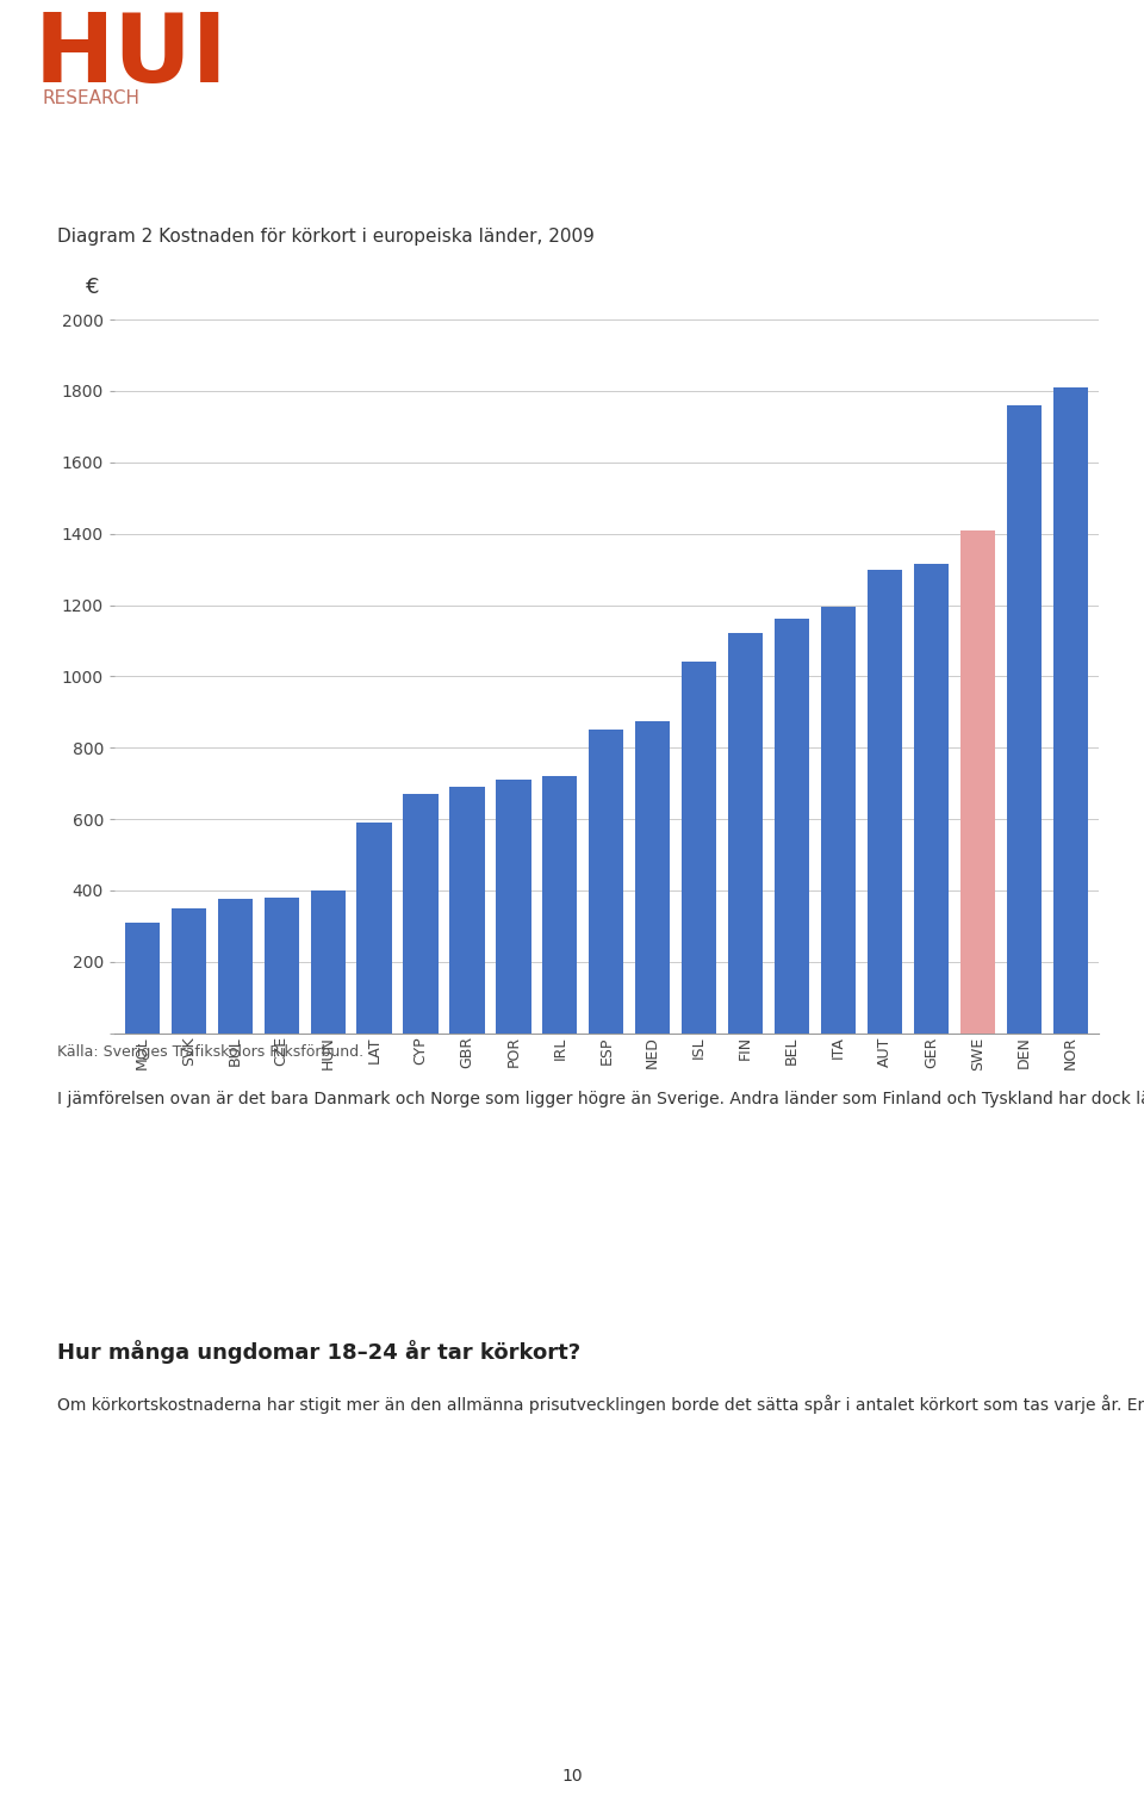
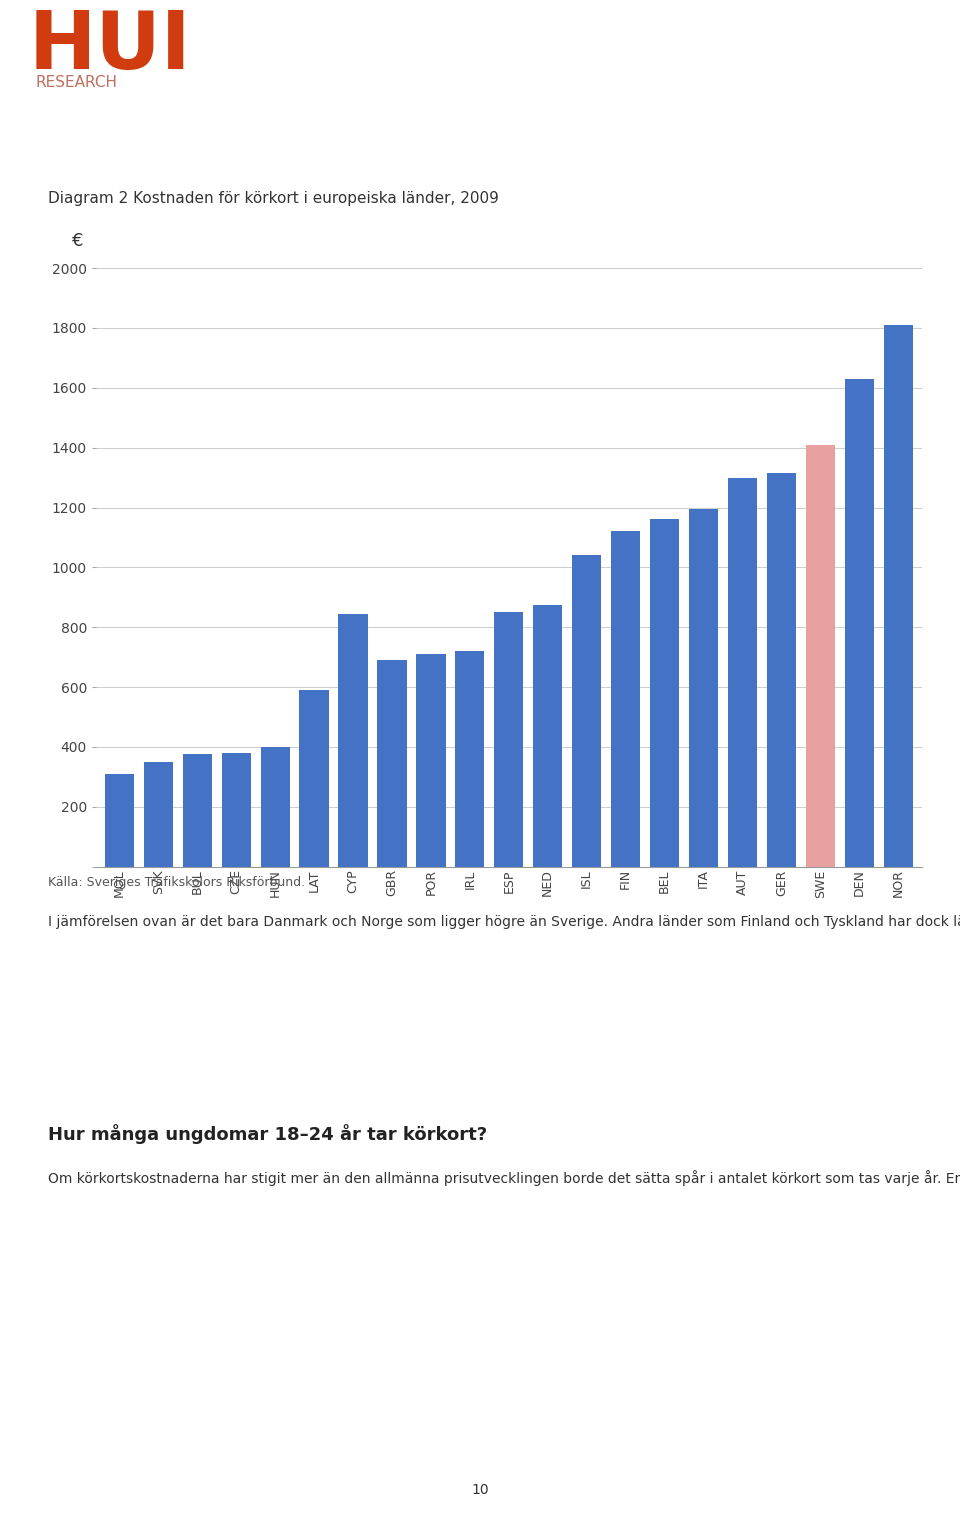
CYP: 670 -> 845
DEN: 1760 -> 1630
